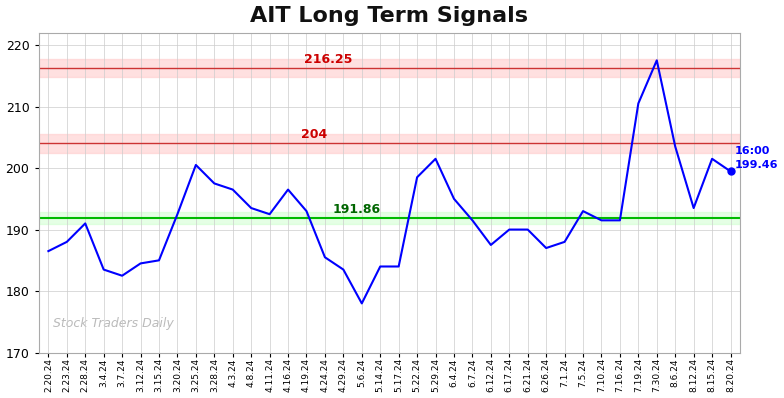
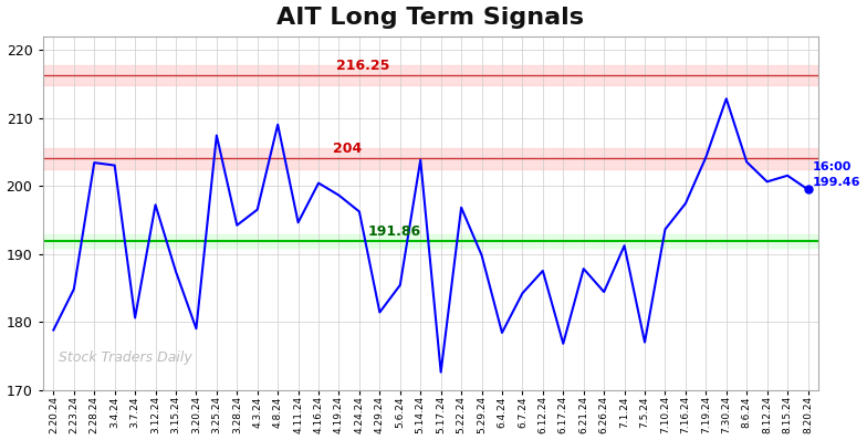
2.20.24: 186.5 -> 178.8
2.23.24: 188.0 -> 184.8
2.28.24: 191.0 -> 203.4
3.4.24: 183.5 -> 203.0
3.7.24: 182.5 -> 180.6
3.12.24: 184.5 -> 197.2
3.15.24: 185.0 -> 187.4
3.20.24: 192.5 -> 179.0
3.25.24: 200.5 -> 207.4
3.28.24: 197.5 -> 194.2
4.8.24: 193.5 -> 209.0
4.11.24: 192.5 -> 194.6
4.16.24: 196.5 -> 200.4
4.19.24: 193.0 -> 198.6
4.24.24: 185.5 -> 196.2
4.29.24: 183.5 -> 181.4
5.6.24: 178.0 -> 185.4
5.14.24: 184.0 -> 203.8
5.17.24: 184.0 -> 172.6
5.22.24: 198.5 -> 196.8
5.29.24: 201.5 -> 189.8
6.4.24: 195.0 -> 178.4
6.7.24: 191.5 -> 184.2
6.17.24: 190.0 -> 176.8
6.21.24: 190.0 -> 187.8
6.26.24: 187.0 -> 184.4
7.1.24: 188.0 -> 191.2
7.5.24: 193.0 -> 177.0
7.10.24: 191.5 -> 193.6
7.16.24: 191.5 -> 197.4
7.19.24: 210.5 -> 204.2
7.30.24: 217.5 -> 212.8
8.12.24: 193.5 -> 200.6
